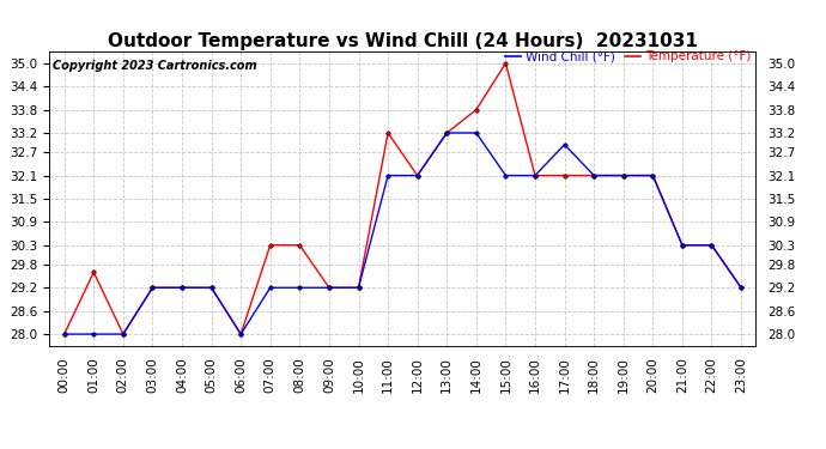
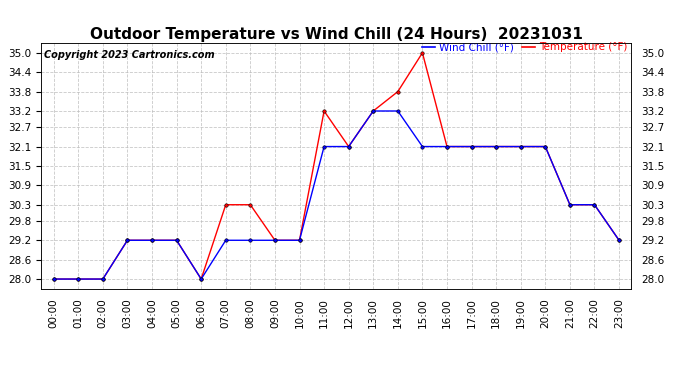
Temperature (°F)/01:00: 29.6 -> 28.0
Wind Chill (°F)/17:00: 32.9 -> 32.1
